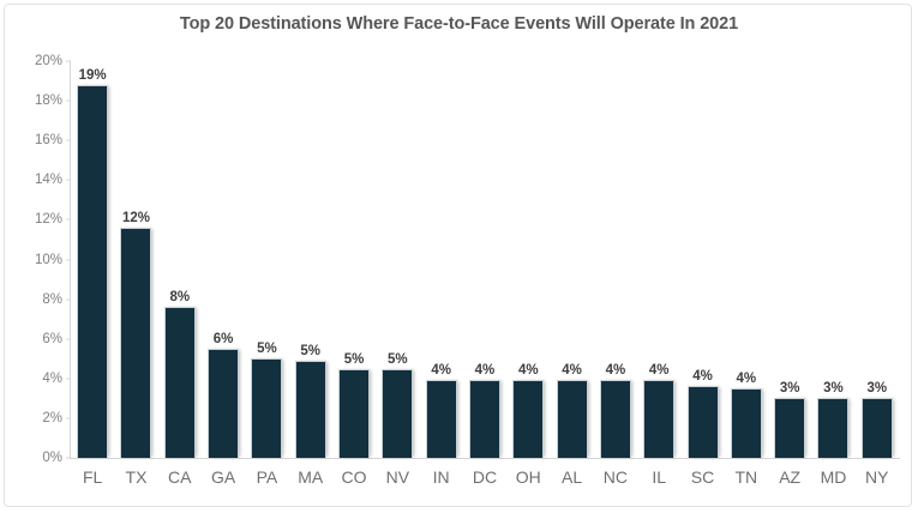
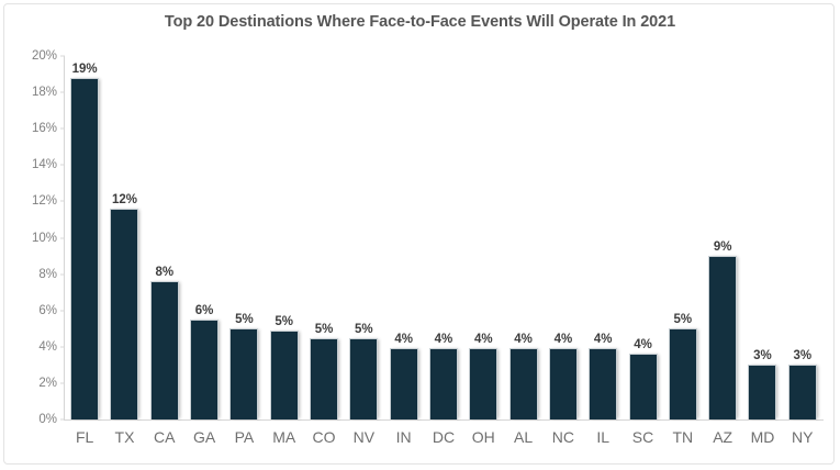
TN: 4% -> 5%
AZ: 3% -> 9%
